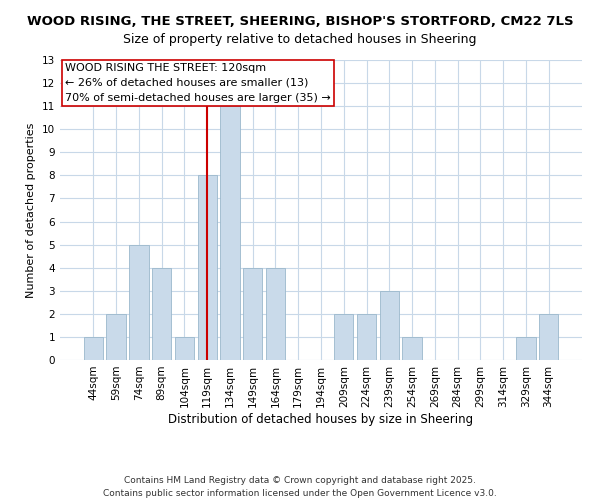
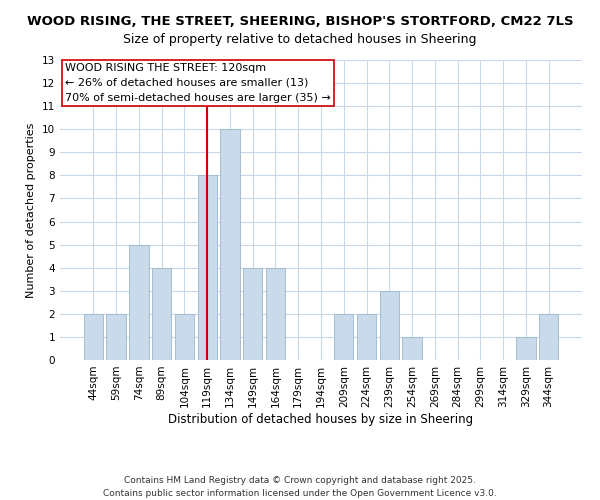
44sqm: 1 -> 2
104sqm: 1 -> 2
134sqm: 11 -> 10
